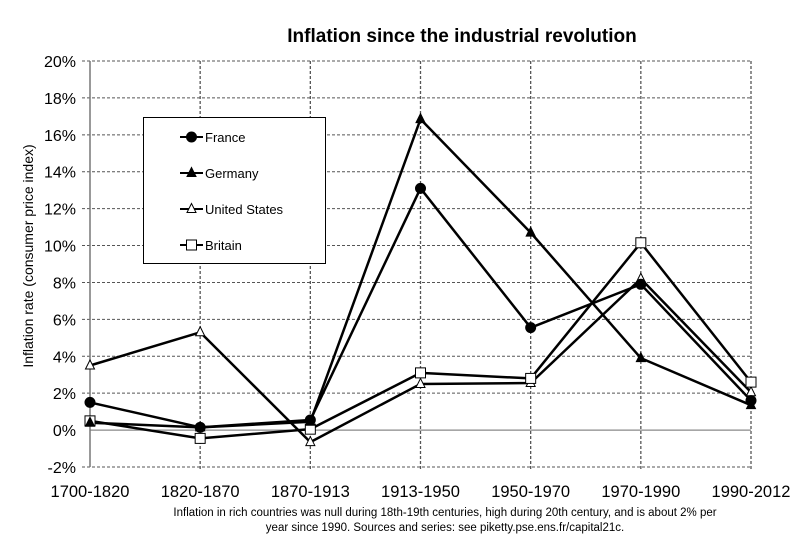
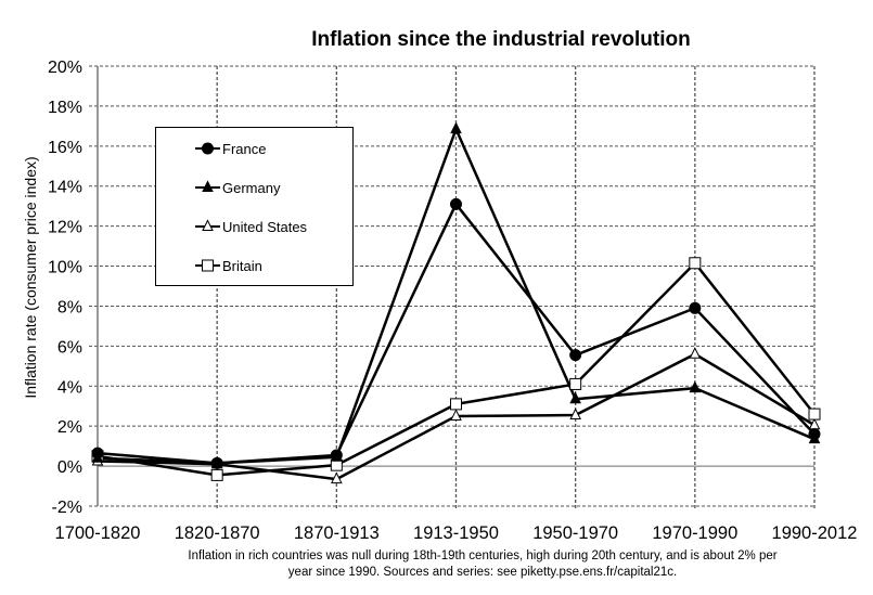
France/1700-1820: 1.5% -> 0.7%
United States/1700-1820: 3.5% -> 0.2%
United States/1820-1870: 5.3% -> 0.1%
Germany/1950-1970: 10.7% -> 3.4%
Britain/1950-1970: 2.8% -> 4.1%
United States/1970-1990: 8.2% -> 5.6%
